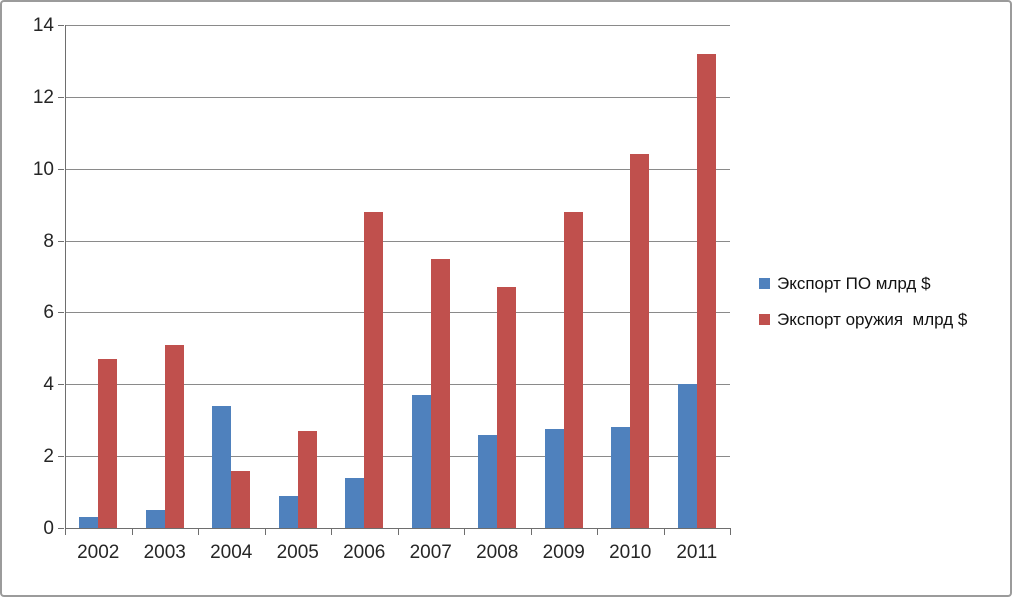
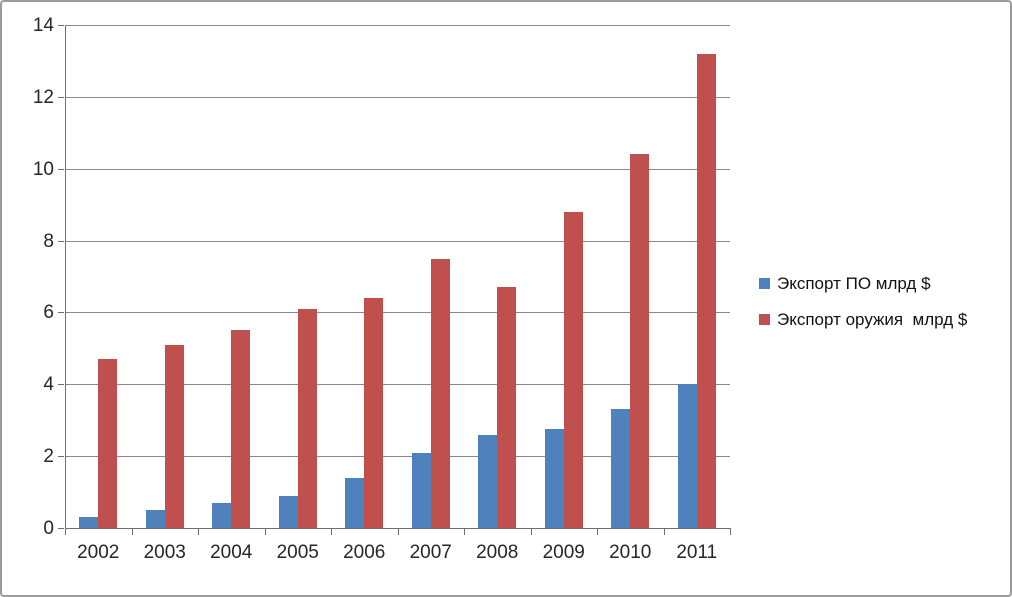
Экспорт ПО млрд $/2004: 3.4 -> 0.7
Экспорт оружия млрд $/2004: 1.6 -> 5.5
Экспорт оружия млрд $/2005: 2.7 -> 6.1
Экспорт оружия млрд $/2006: 8.8 -> 6.4
Экспорт ПО млрд $/2007: 3.7 -> 2.1
Экспорт ПО млрд $/2010: 2.8 -> 3.3
